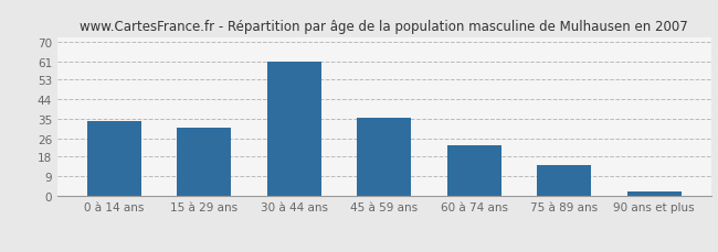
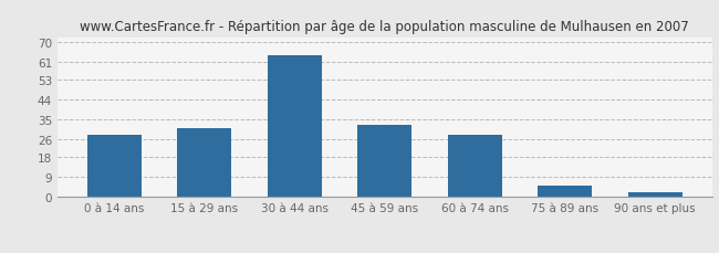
0 à 14 ans: 34.0 -> 28.0
30 à 44 ans: 61.0 -> 64.0
45 à 59 ans: 35.5 -> 32.5
60 à 74 ans: 23.0 -> 28.0
75 à 89 ans: 14.0 -> 5.0
